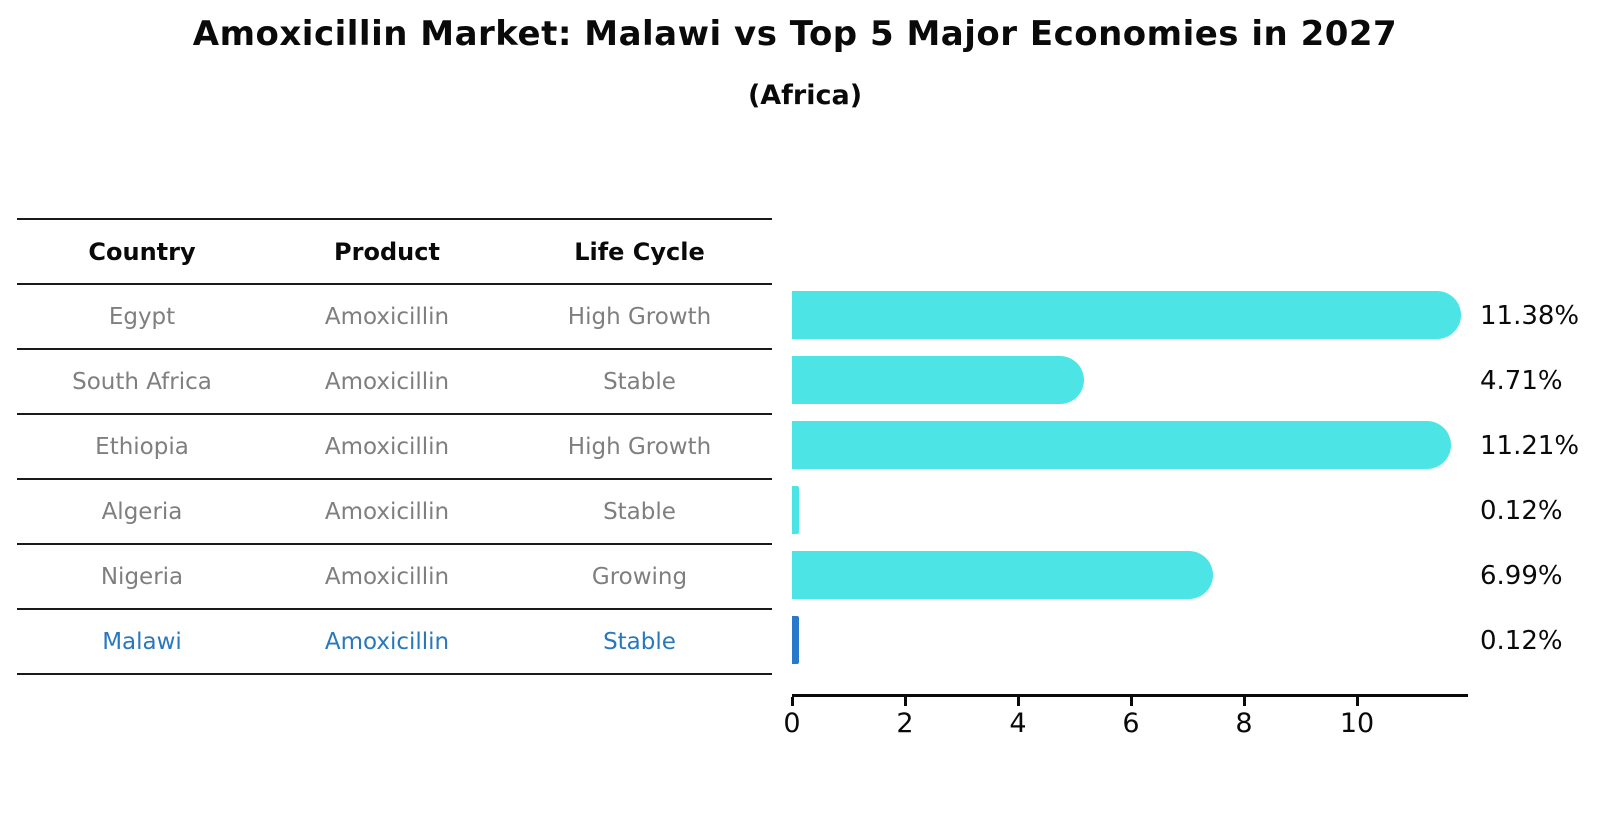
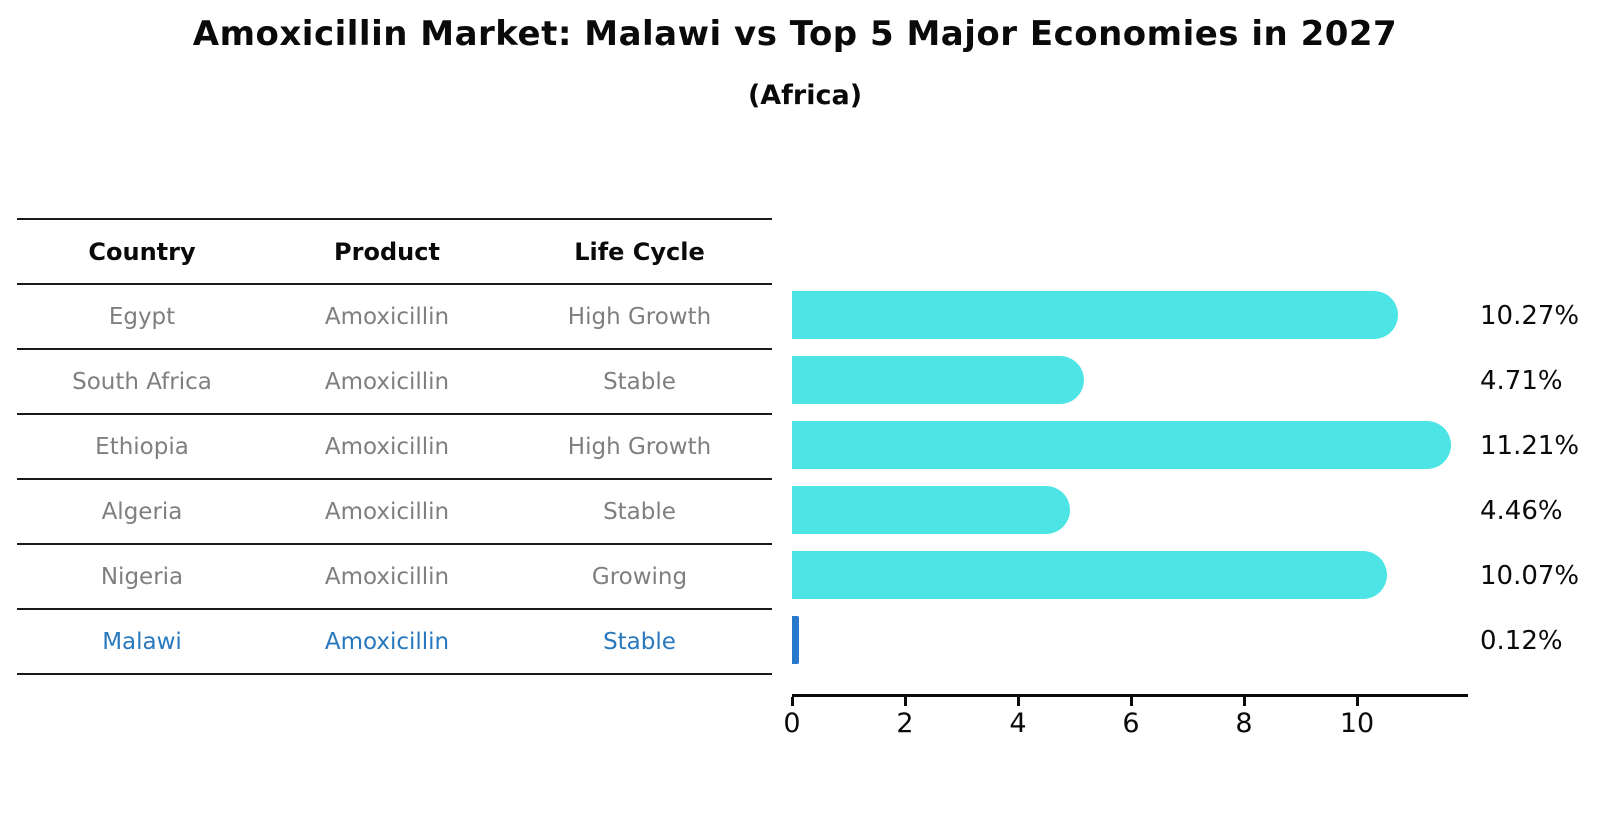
Egypt: 11.38% -> 10.27%
Algeria: 0.12% -> 4.46%
Nigeria: 6.99% -> 10.07%
